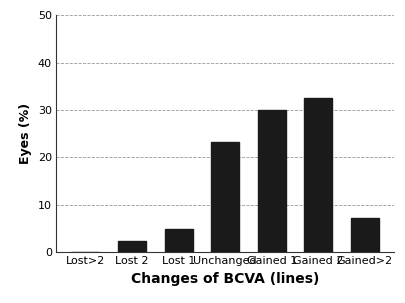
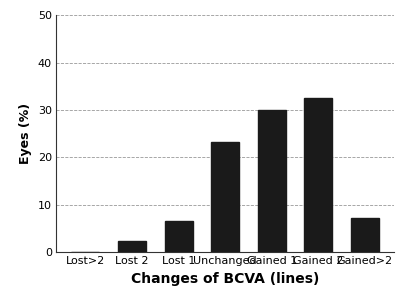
Lost 1: 4.8 -> 6.5
